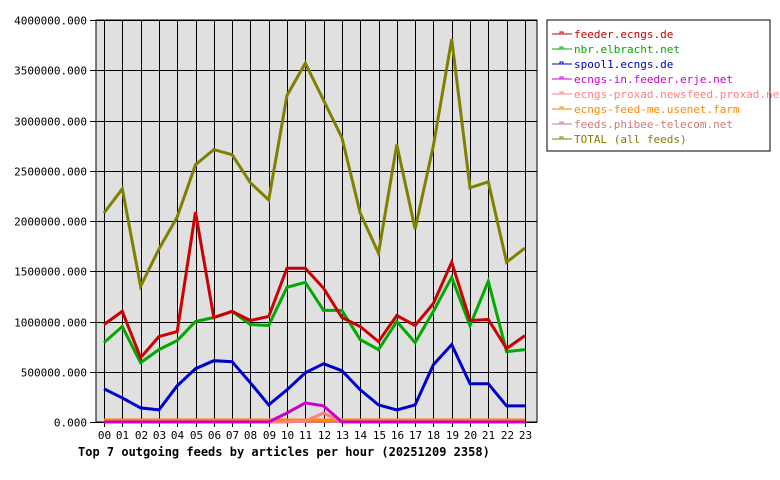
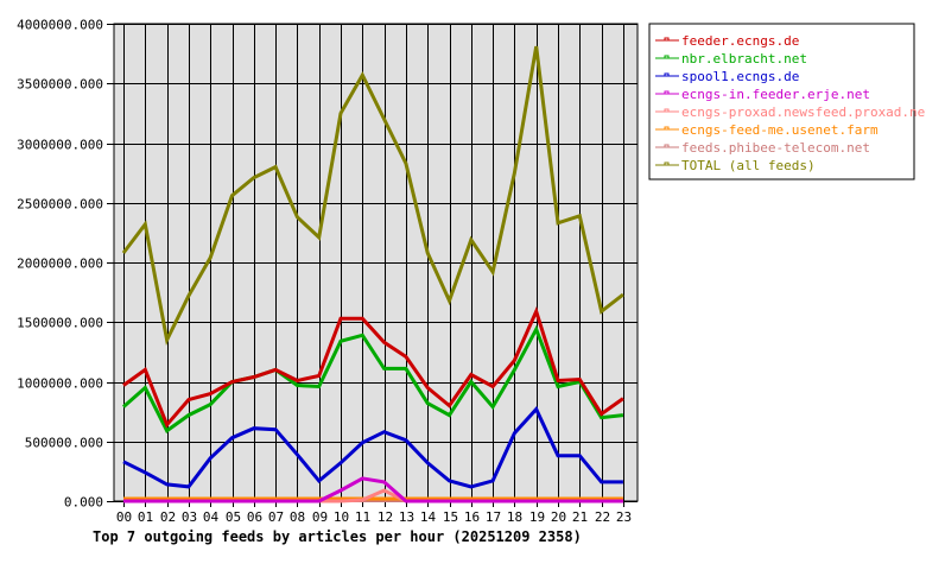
feeder.ecngs.de/05: 2090000 -> 1000000
TOTAL (all feeds)/07: 2660000 -> 2800000
feeder.ecngs.de/13: 1040000 -> 1210000
TOTAL (all feeds)/16: 2760000 -> 2190000
nbr.elbracht.net/21: 1400000 -> 1000000
